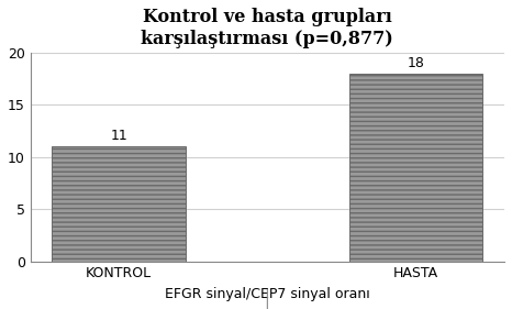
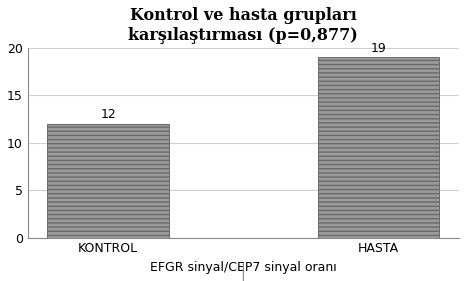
KONTROL: 11 -> 12
HASTA: 18 -> 19
